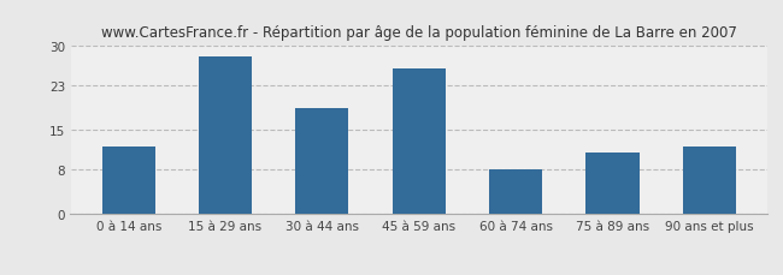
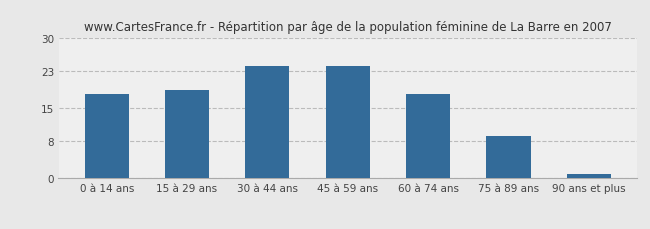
0 à 14 ans: 12 -> 18
15 à 29 ans: 28 -> 19
30 à 44 ans: 19 -> 24
45 à 59 ans: 26 -> 24
60 à 74 ans: 8 -> 18
75 à 89 ans: 11 -> 9
90 ans et plus: 12 -> 1
